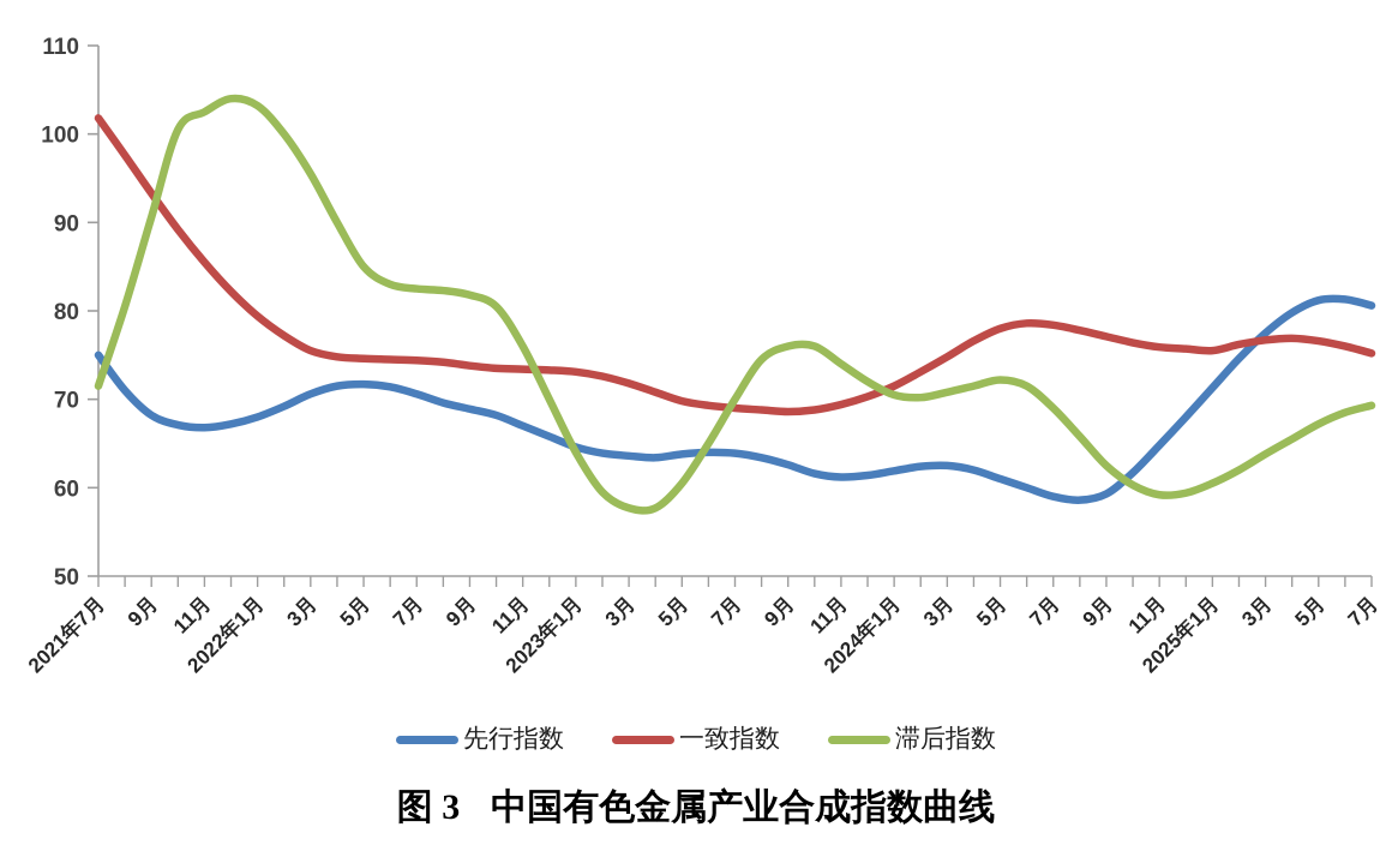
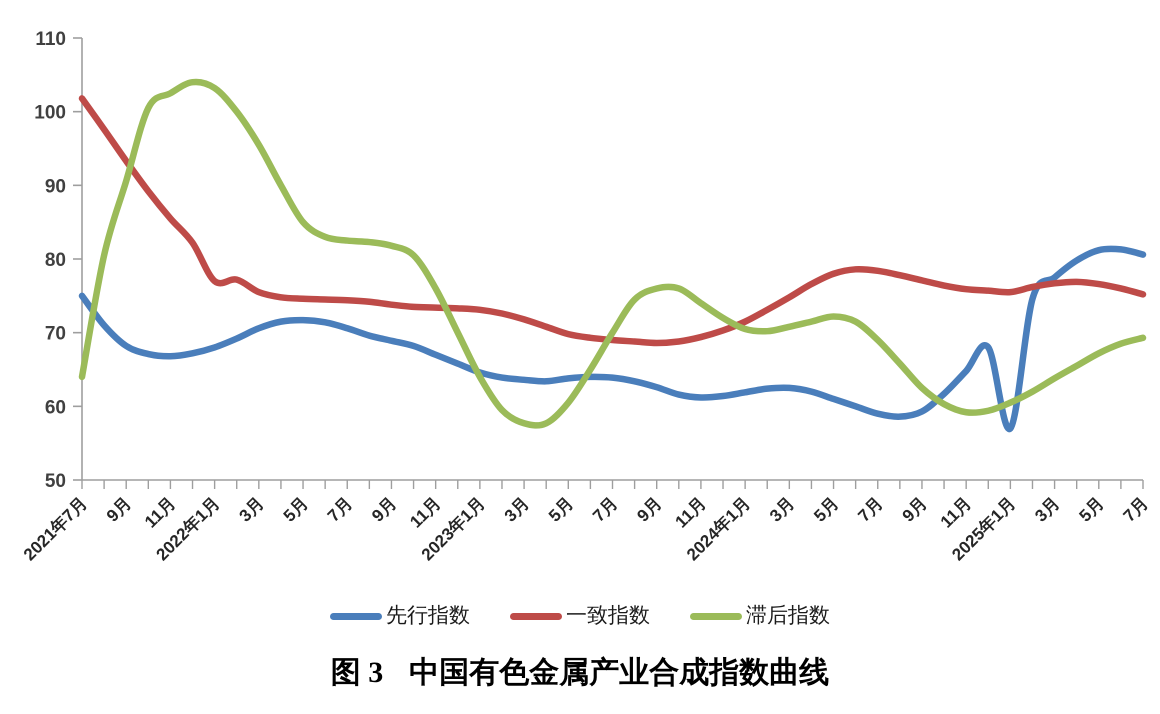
滞后指数/2021年7月: 72 -> 64
一致指数/2022年1月: 79 -> 77
先行指数/2025年1月: 71 -> 57
